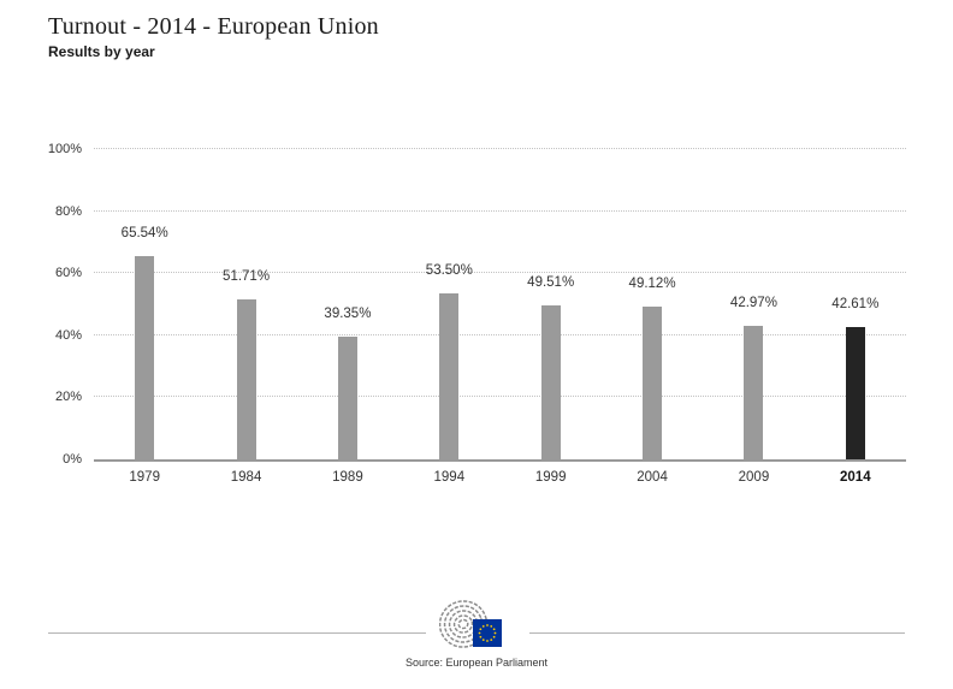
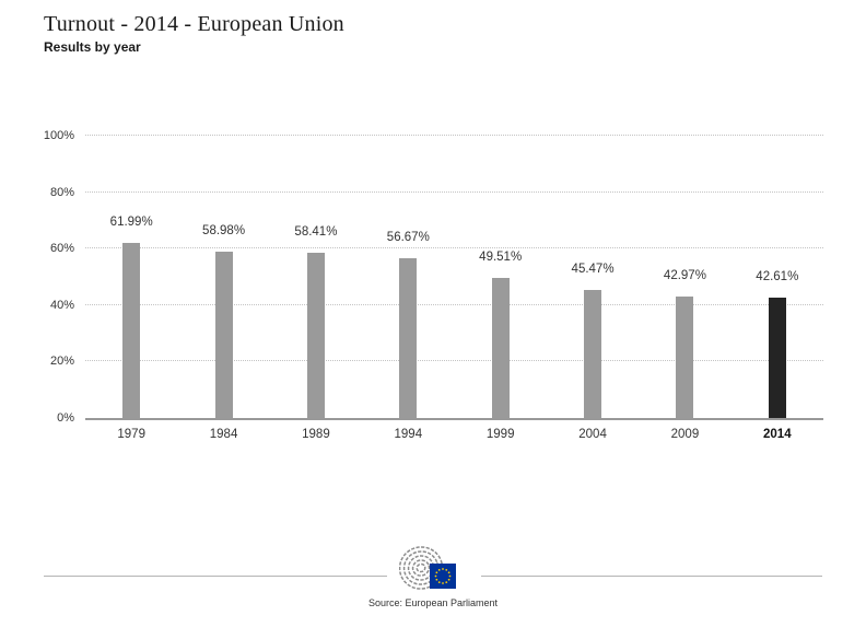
1979: 65.54% -> 61.99%
1984: 51.71% -> 58.98%
1989: 39.35% -> 58.41%
1994: 53.50% -> 56.67%
2004: 49.12% -> 45.47%
